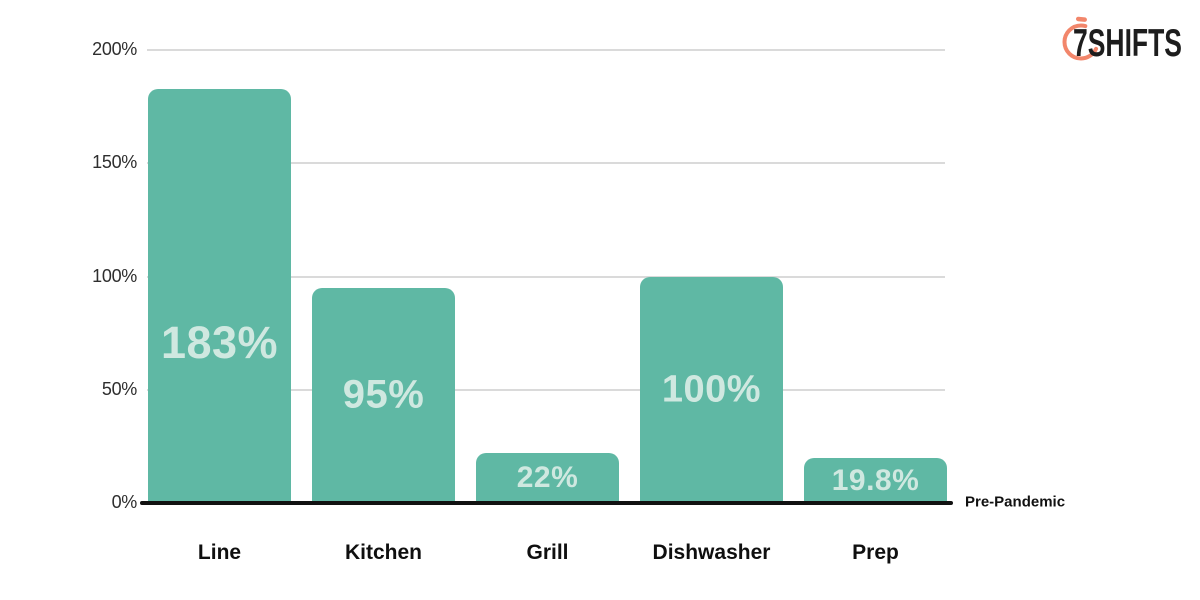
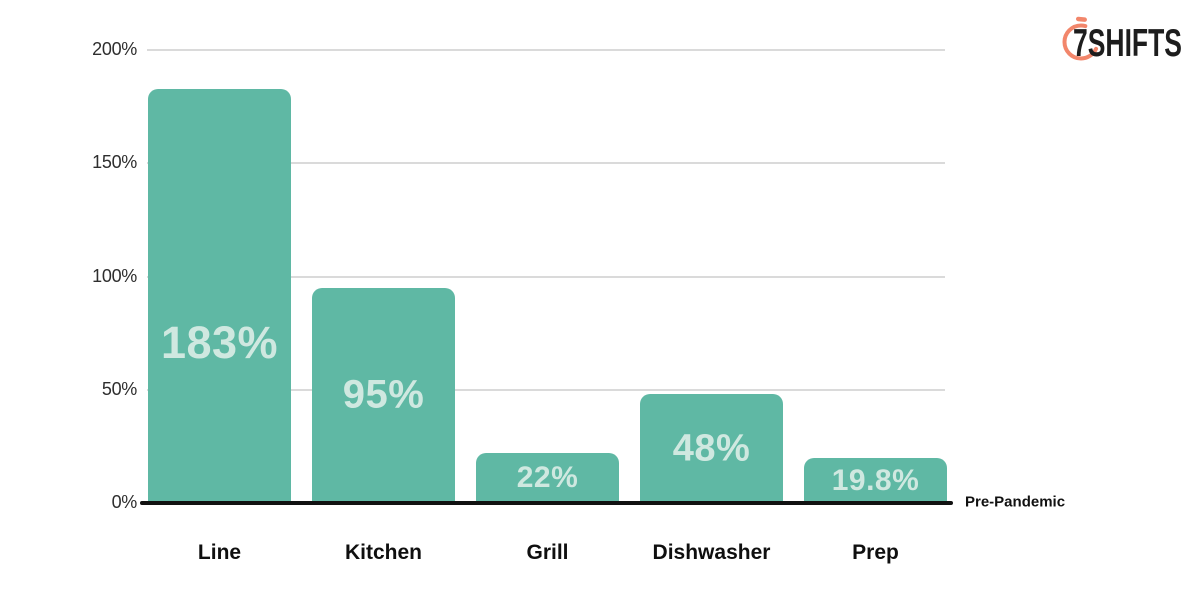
Dishwasher: 100% -> 48%
